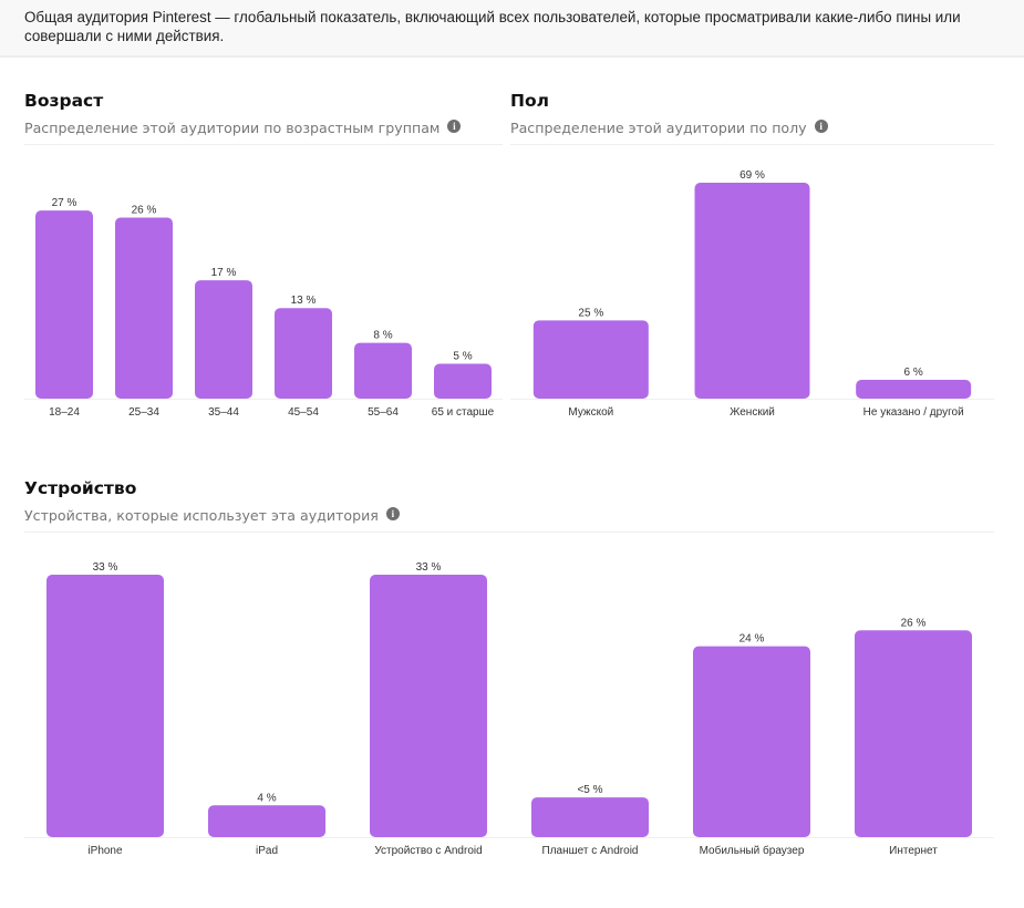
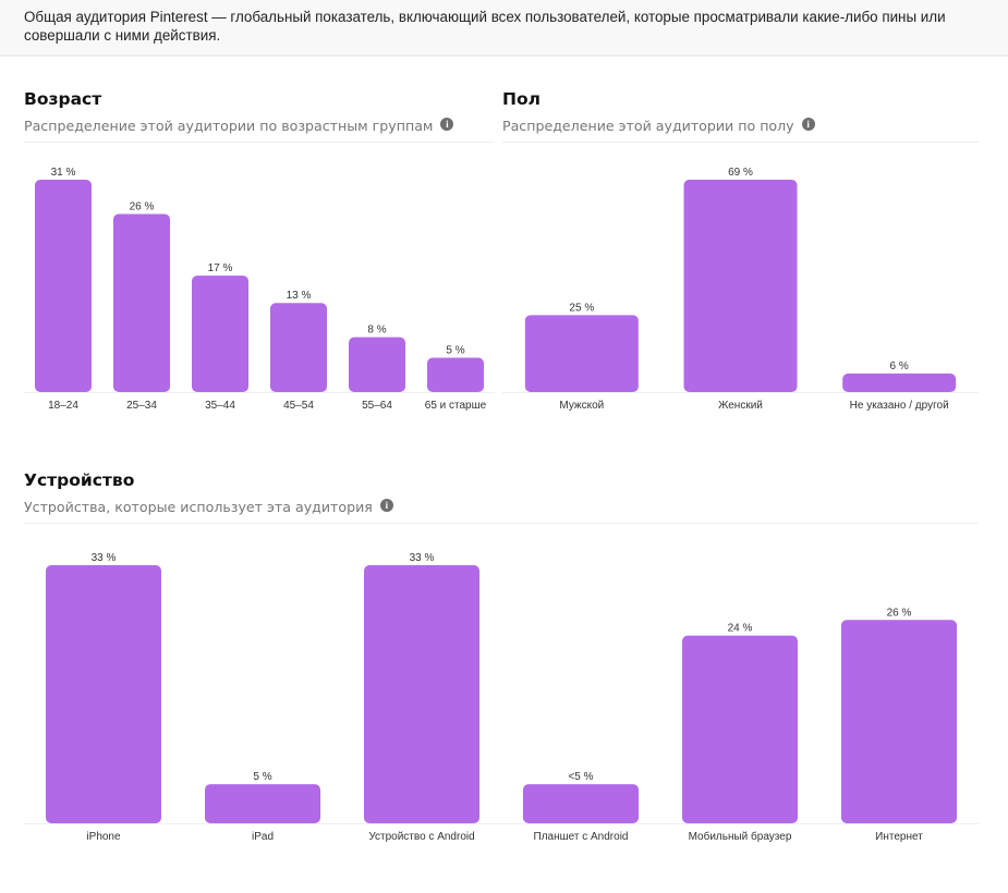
Возраст/18–24: 27 -> 31
Устройство/iPad: 4 -> 5
